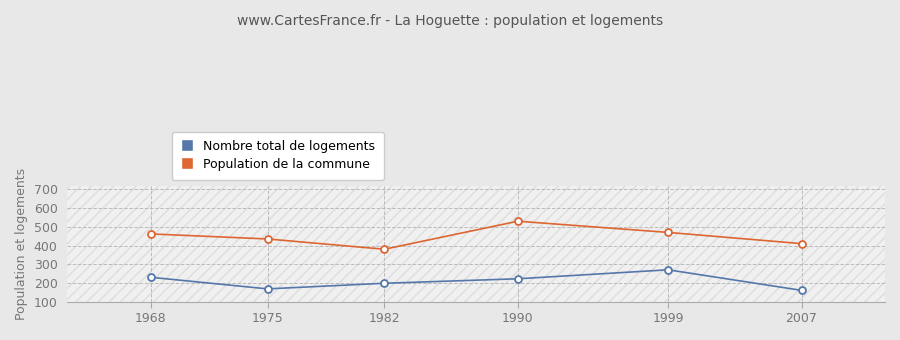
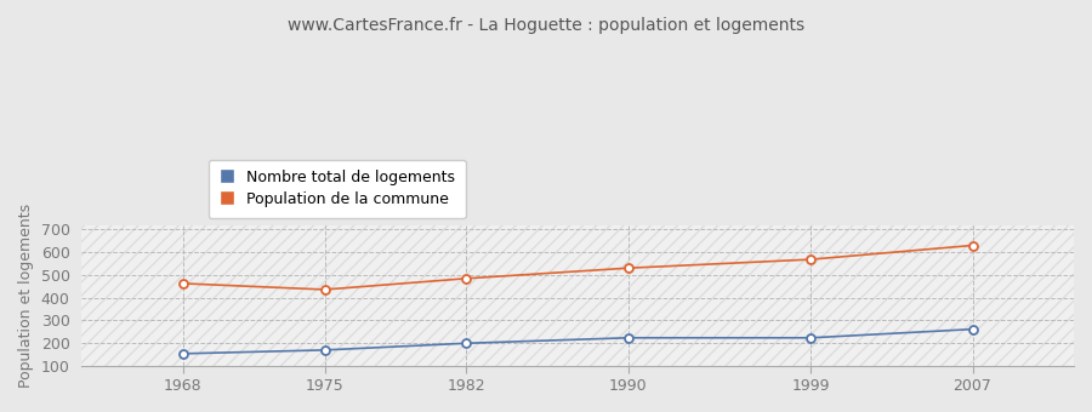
Nombre total de logements/1968: 230 -> 150
Population de la commune/1982: 380 -> 480
Nombre total de logements/1999: 270 -> 220
Population de la commune/1999: 470 -> 570
Nombre total de logements/2007: 160 -> 260
Population de la commune/2007: 410 -> 630
